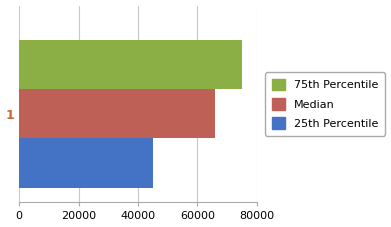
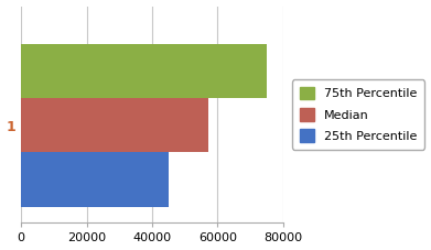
1: 66000 -> 57000
